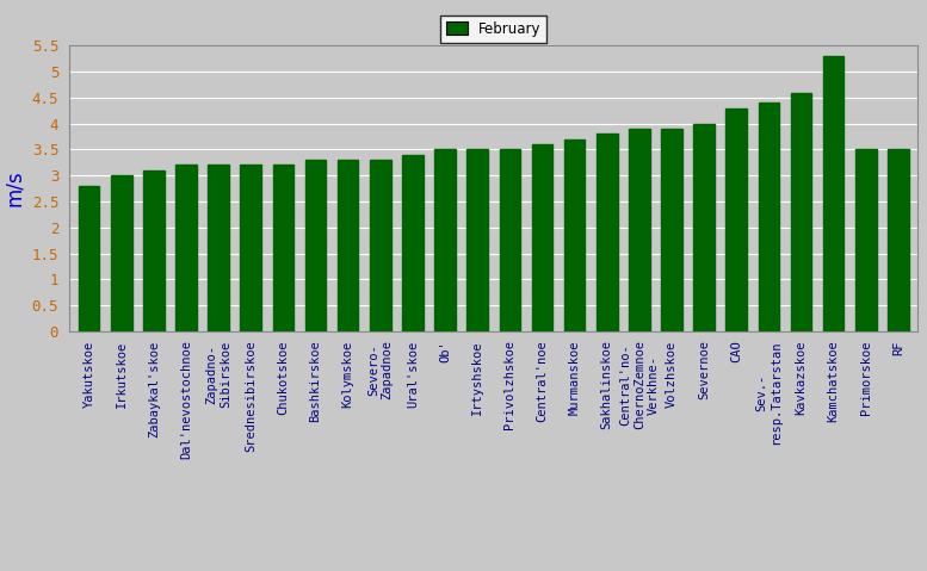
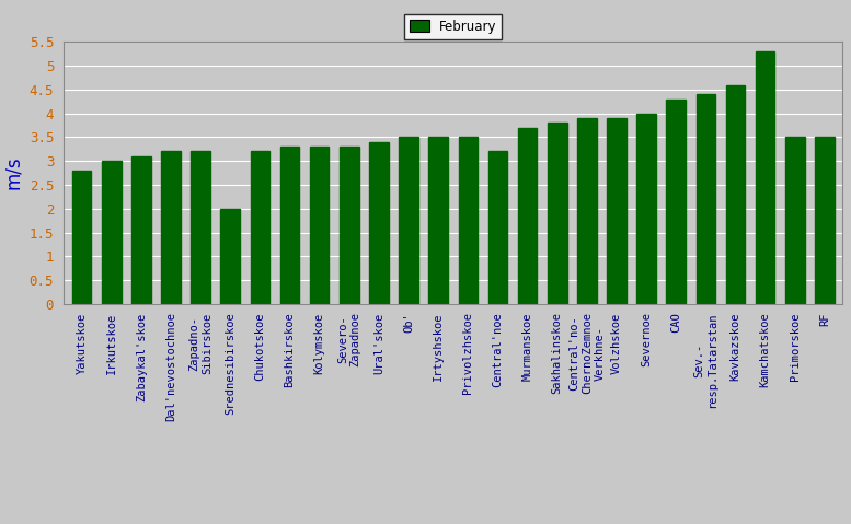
Srednesibirskoe: 3.2 -> 2.0
Central'noe: 3.6 -> 3.2
